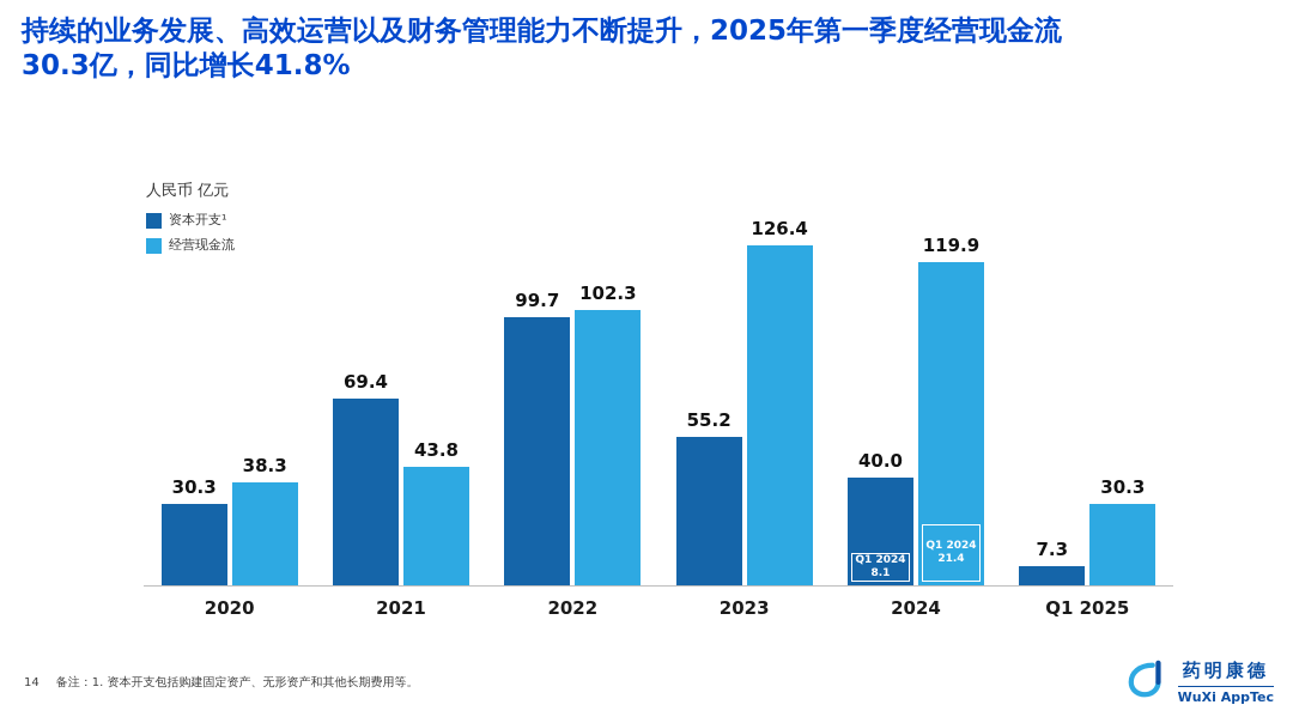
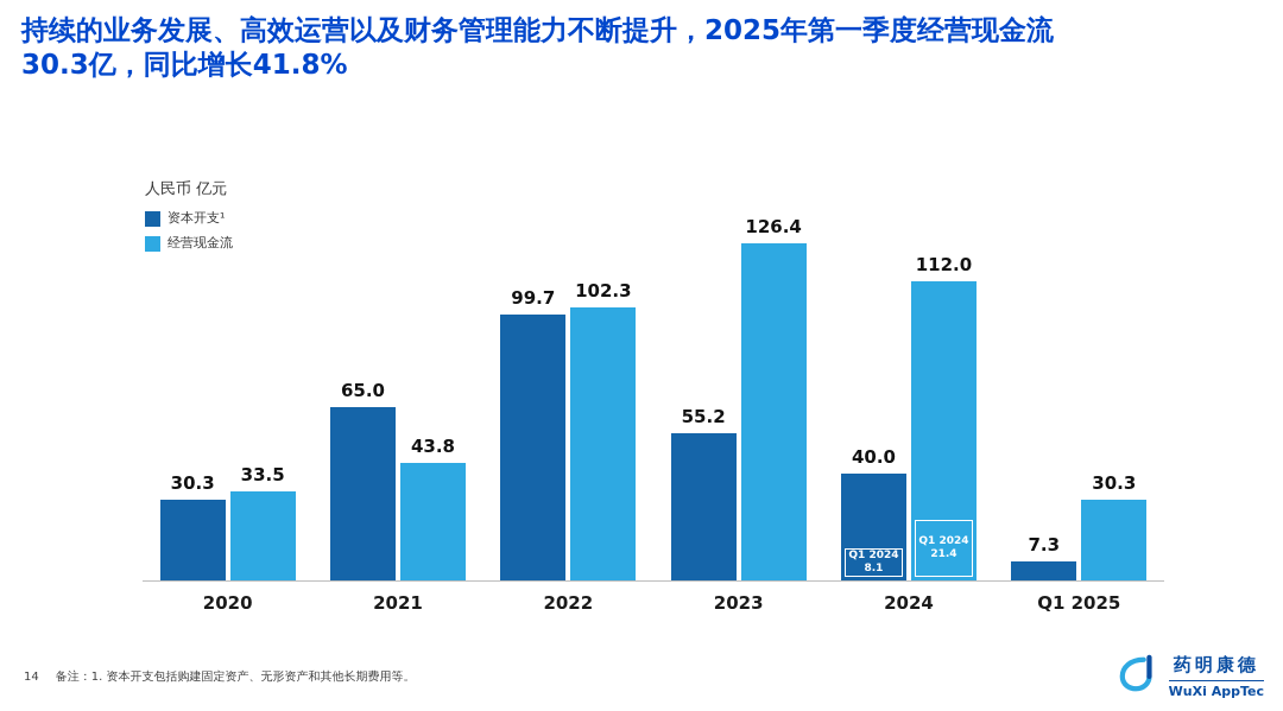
经营现金流/2020: 38.3 -> 33.5
资本开支¹/2021: 69.4 -> 65.0
经营现金流/2024: 119.9 -> 112.0
